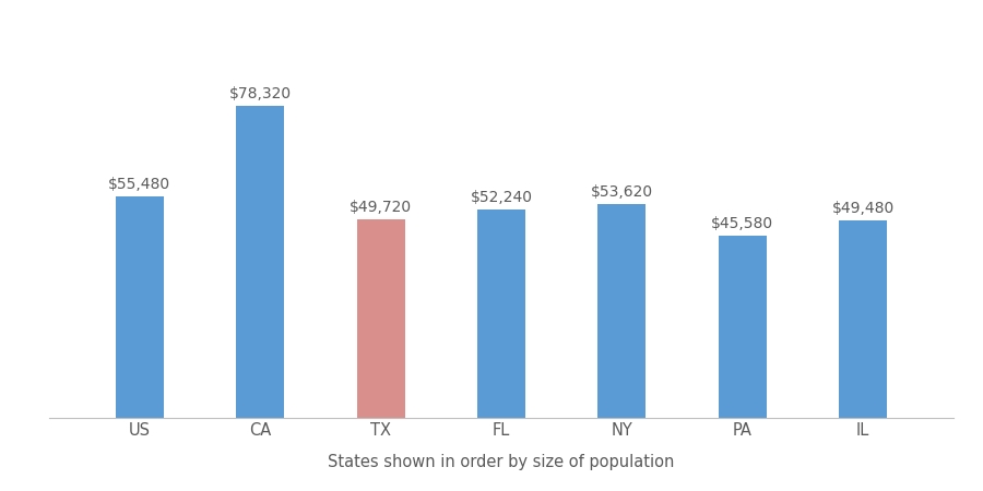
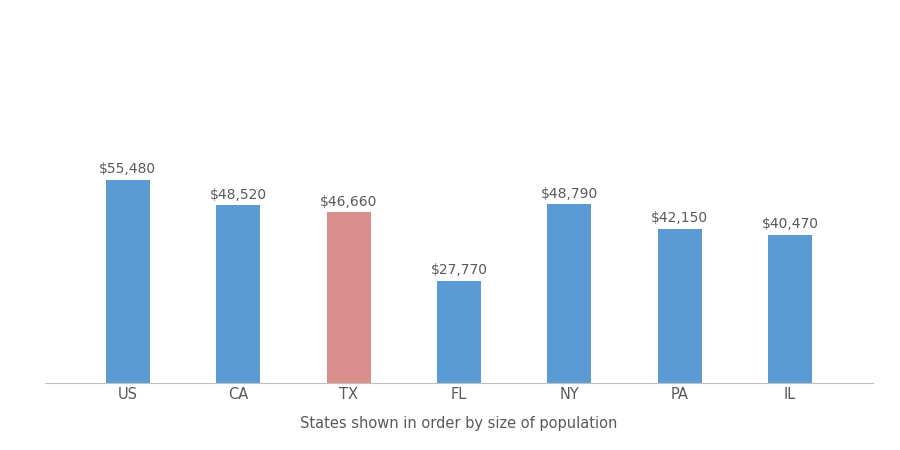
CA: $78,320 -> $48,520
TX: $49,720 -> $46,660
FL: $52,240 -> $27,770
NY: $53,620 -> $48,790
PA: $45,580 -> $42,150
IL: $49,480 -> $40,470
